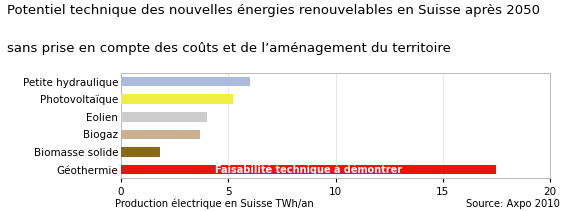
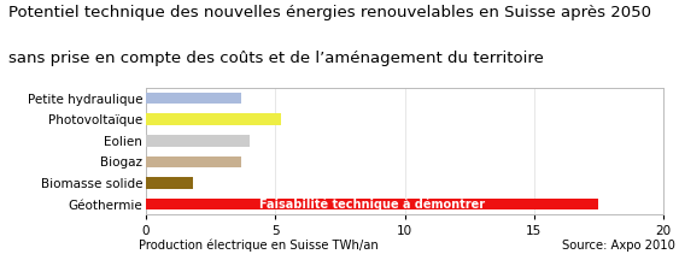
Petite hydraulique: 6.0 -> 3.7
